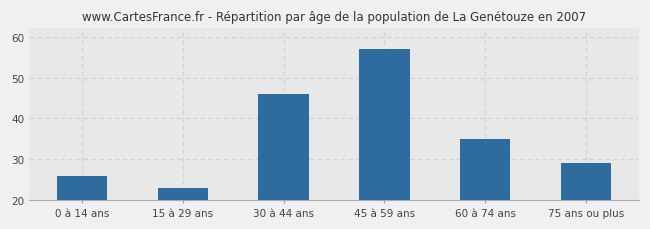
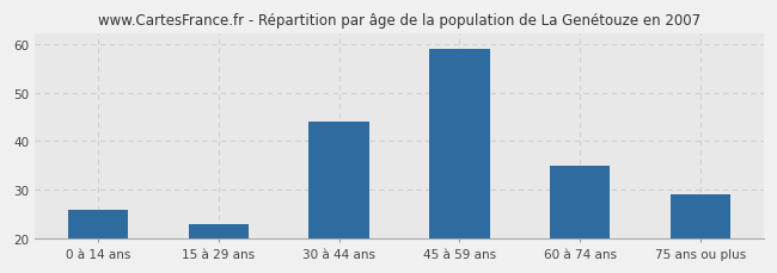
30 à 44 ans: 46 -> 44
45 à 59 ans: 57 -> 59
